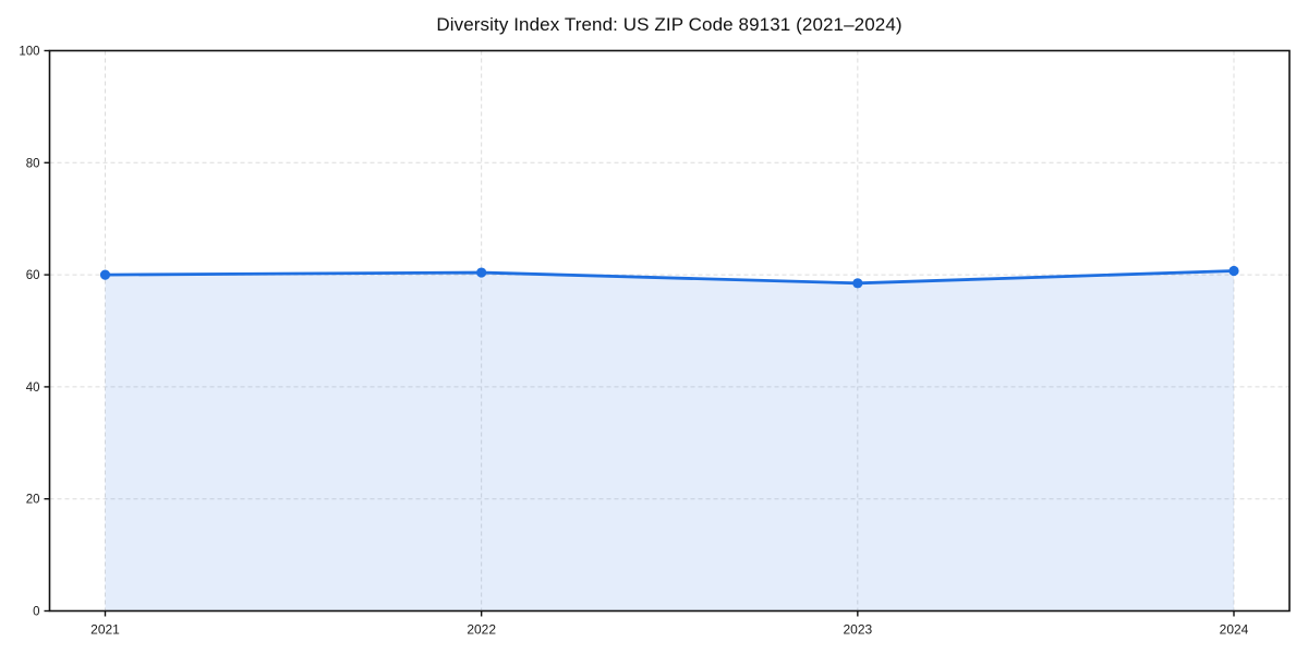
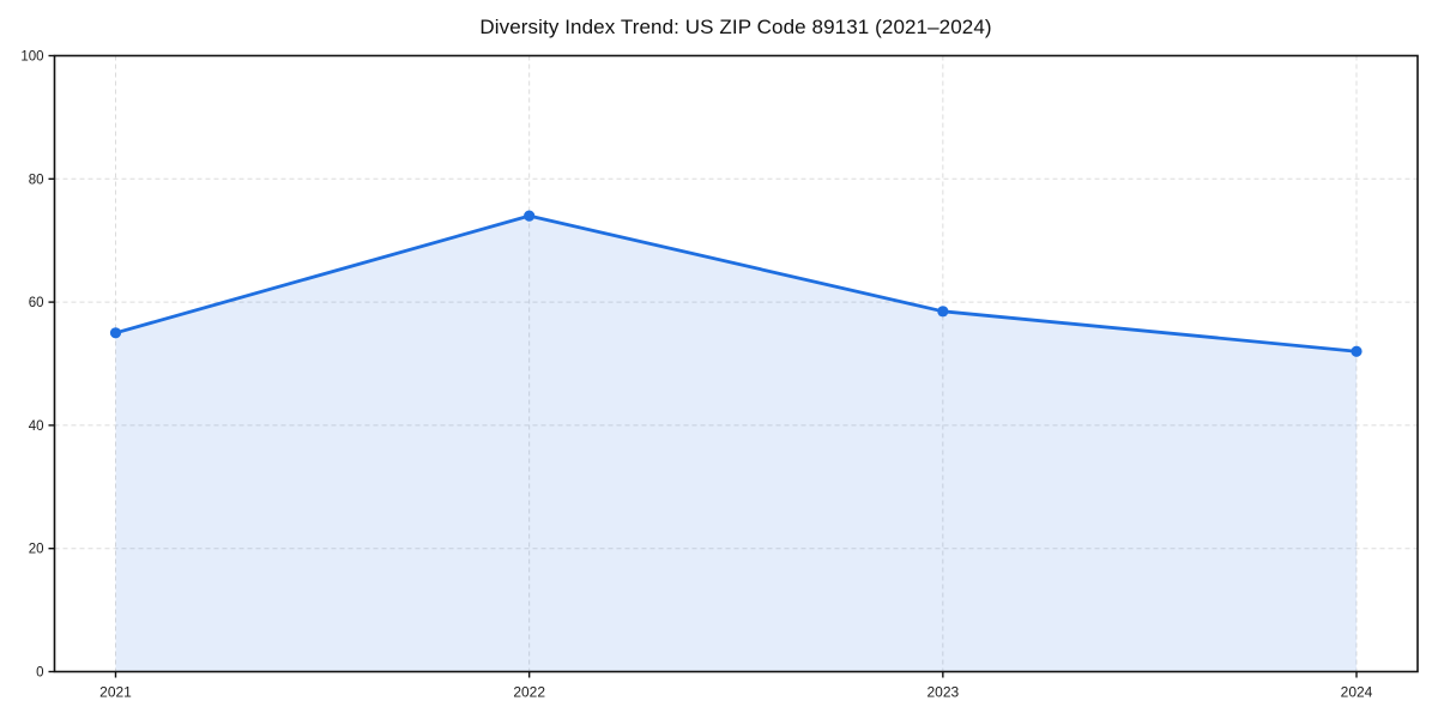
2021: 60 -> 55
2022: 60 -> 74
2024: 61 -> 52
